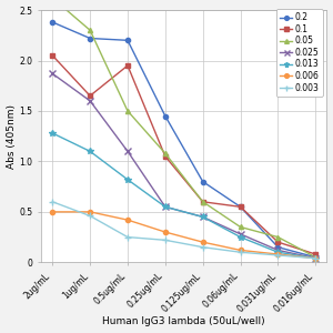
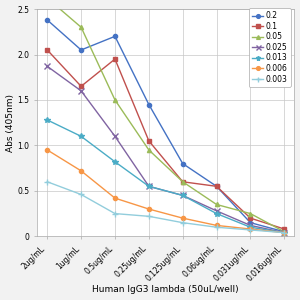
0.006/2ug/mL: 0.50 -> 0.95
0.2/1ug/mL: 2.22 -> 2.05
0.006/1ug/mL: 0.50 -> 0.72
0.05/0.25ug/mL: 1.08 -> 0.95
